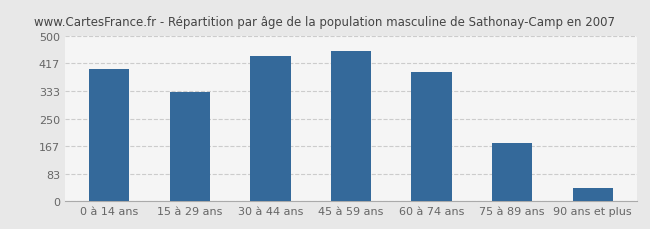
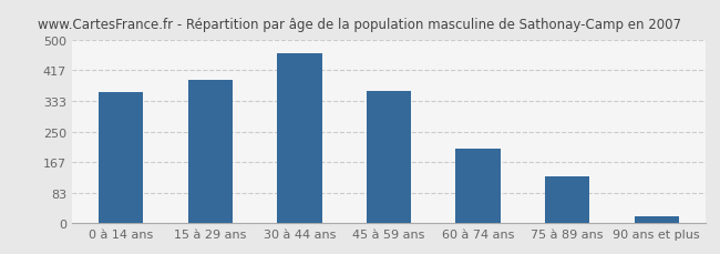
0 à 14 ans: 400 -> 358
15 à 29 ans: 330 -> 392
30 à 44 ans: 440 -> 462
45 à 59 ans: 455 -> 362
60 à 74 ans: 390 -> 205
75 à 89 ans: 175 -> 128
90 ans et plus: 40 -> 18
